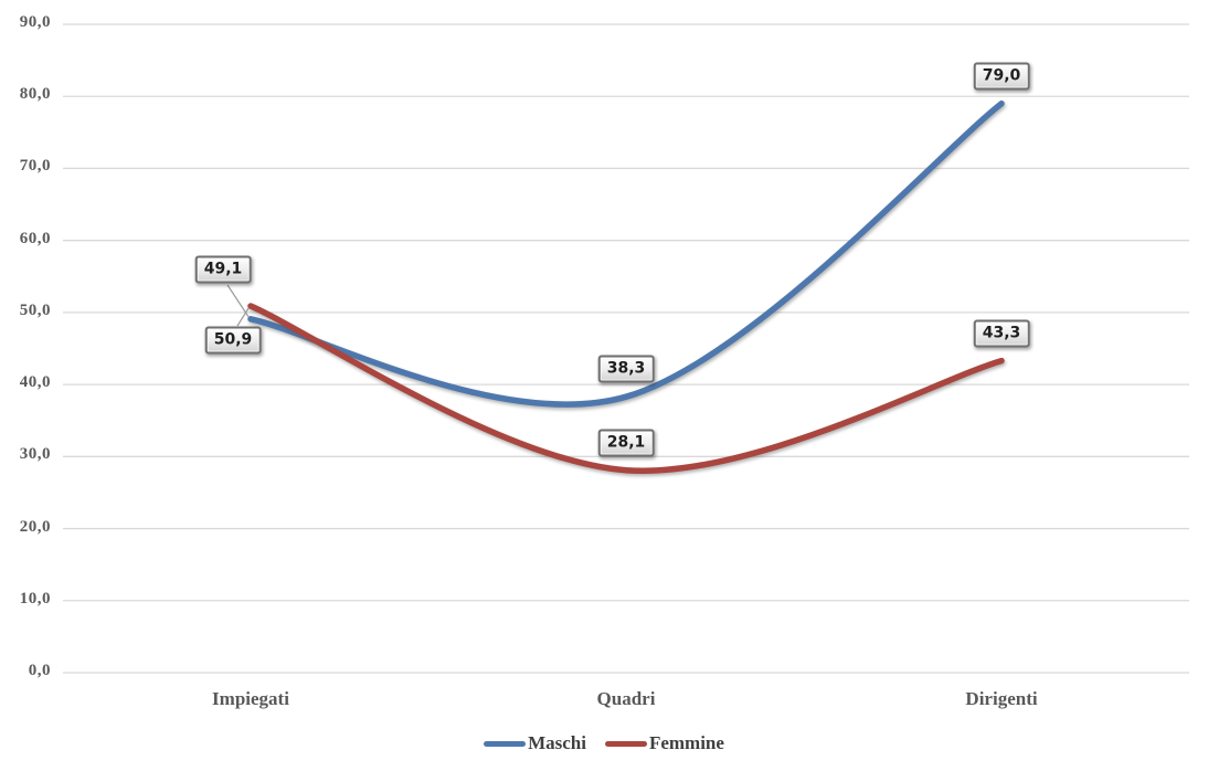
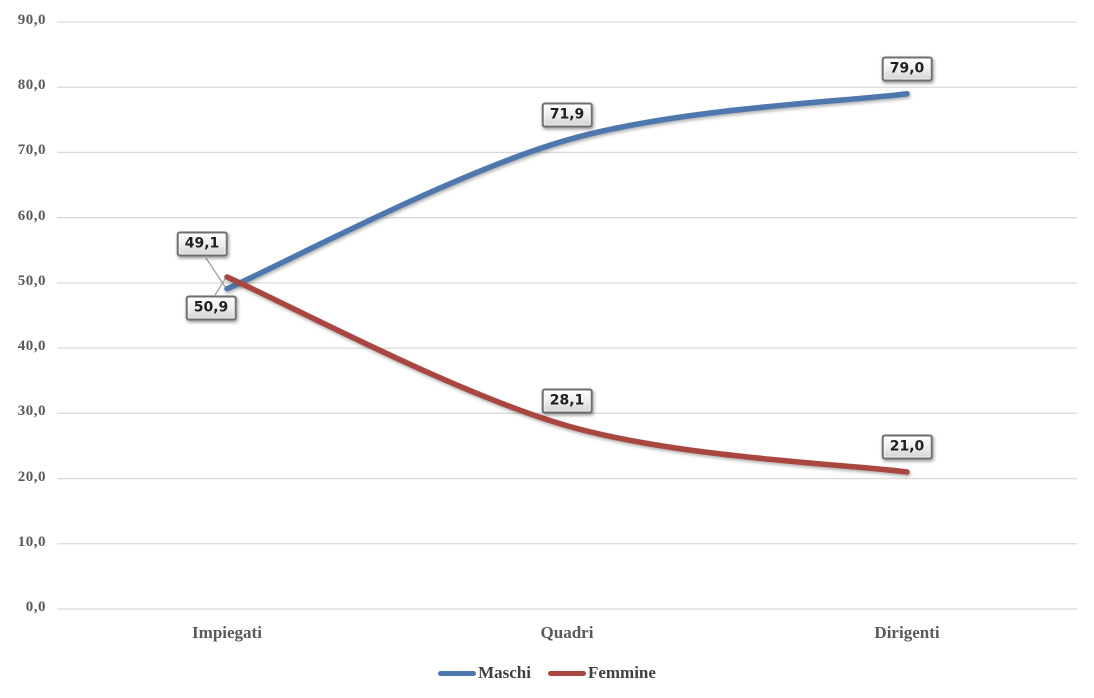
Maschi/Quadri: 38,3 -> 71,9
Femmine/Dirigenti: 43,3 -> 21,0
